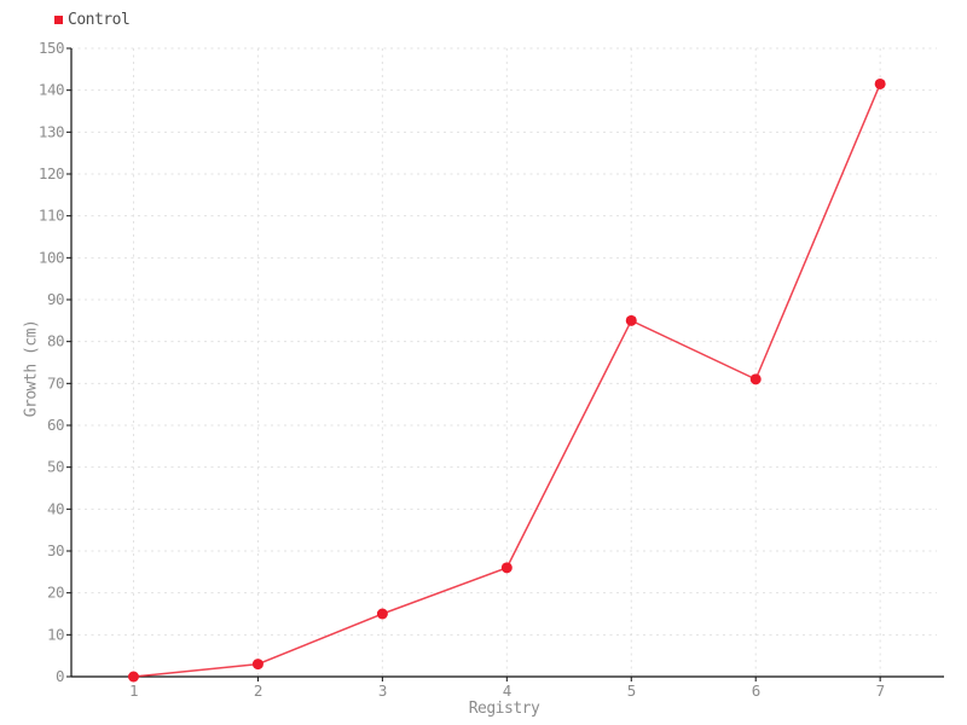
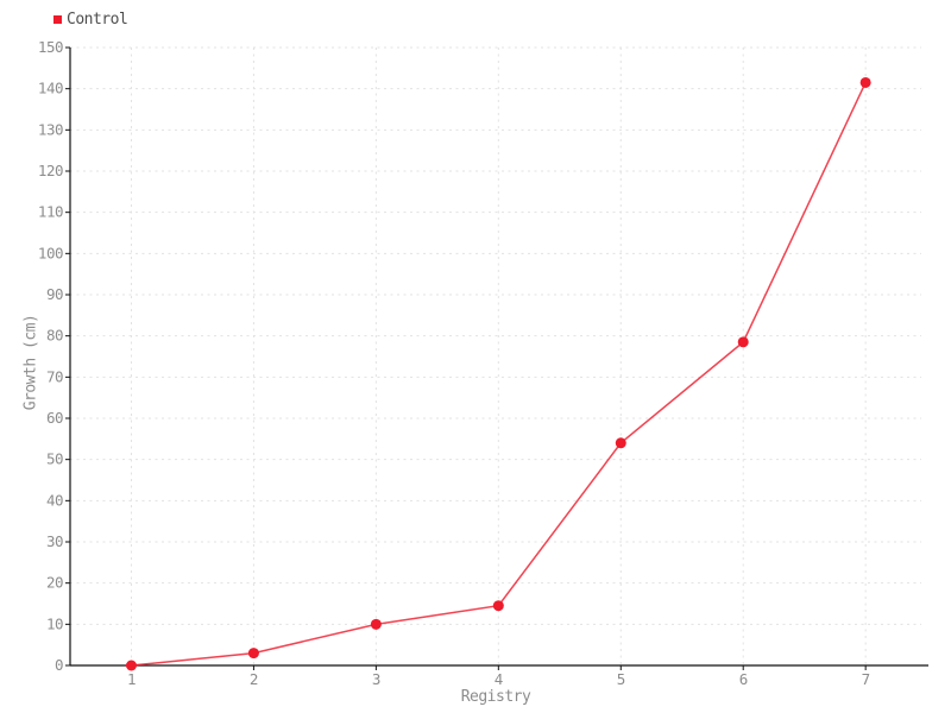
3: 15 -> 10
4: 26 -> 14
5: 85 -> 54
6: 71 -> 78
